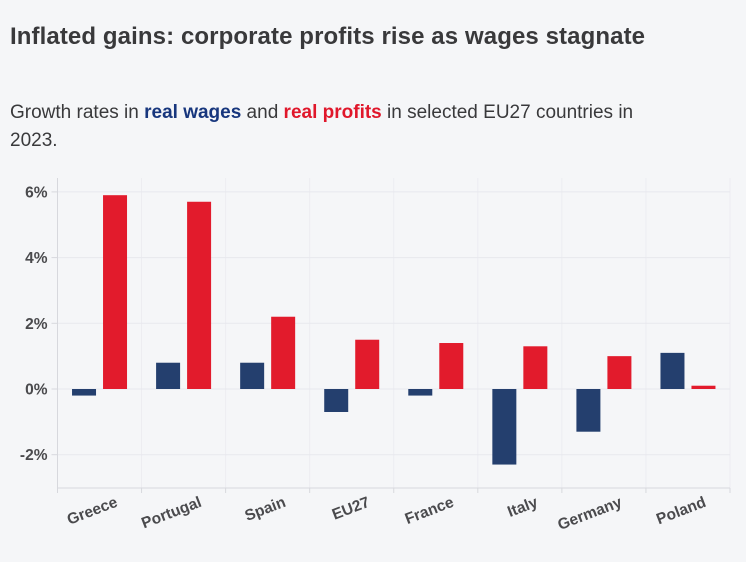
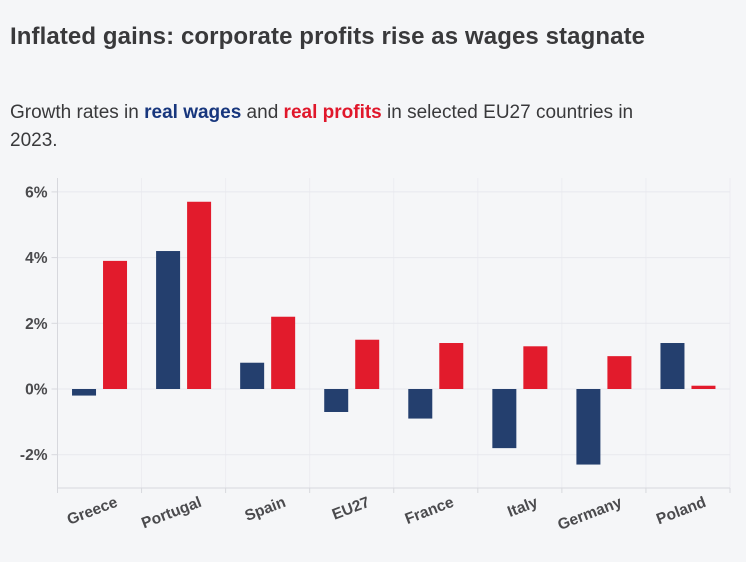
real profits/Greece: 5.9% -> 3.9%
real wages/Portugal: 0.8% -> 4.2%
real wages/France: -0.2% -> -0.9%
real wages/Italy: -2.3% -> -1.8%
real wages/Germany: -1.3% -> -2.3%
real wages/Poland: 1.1% -> 1.4%
